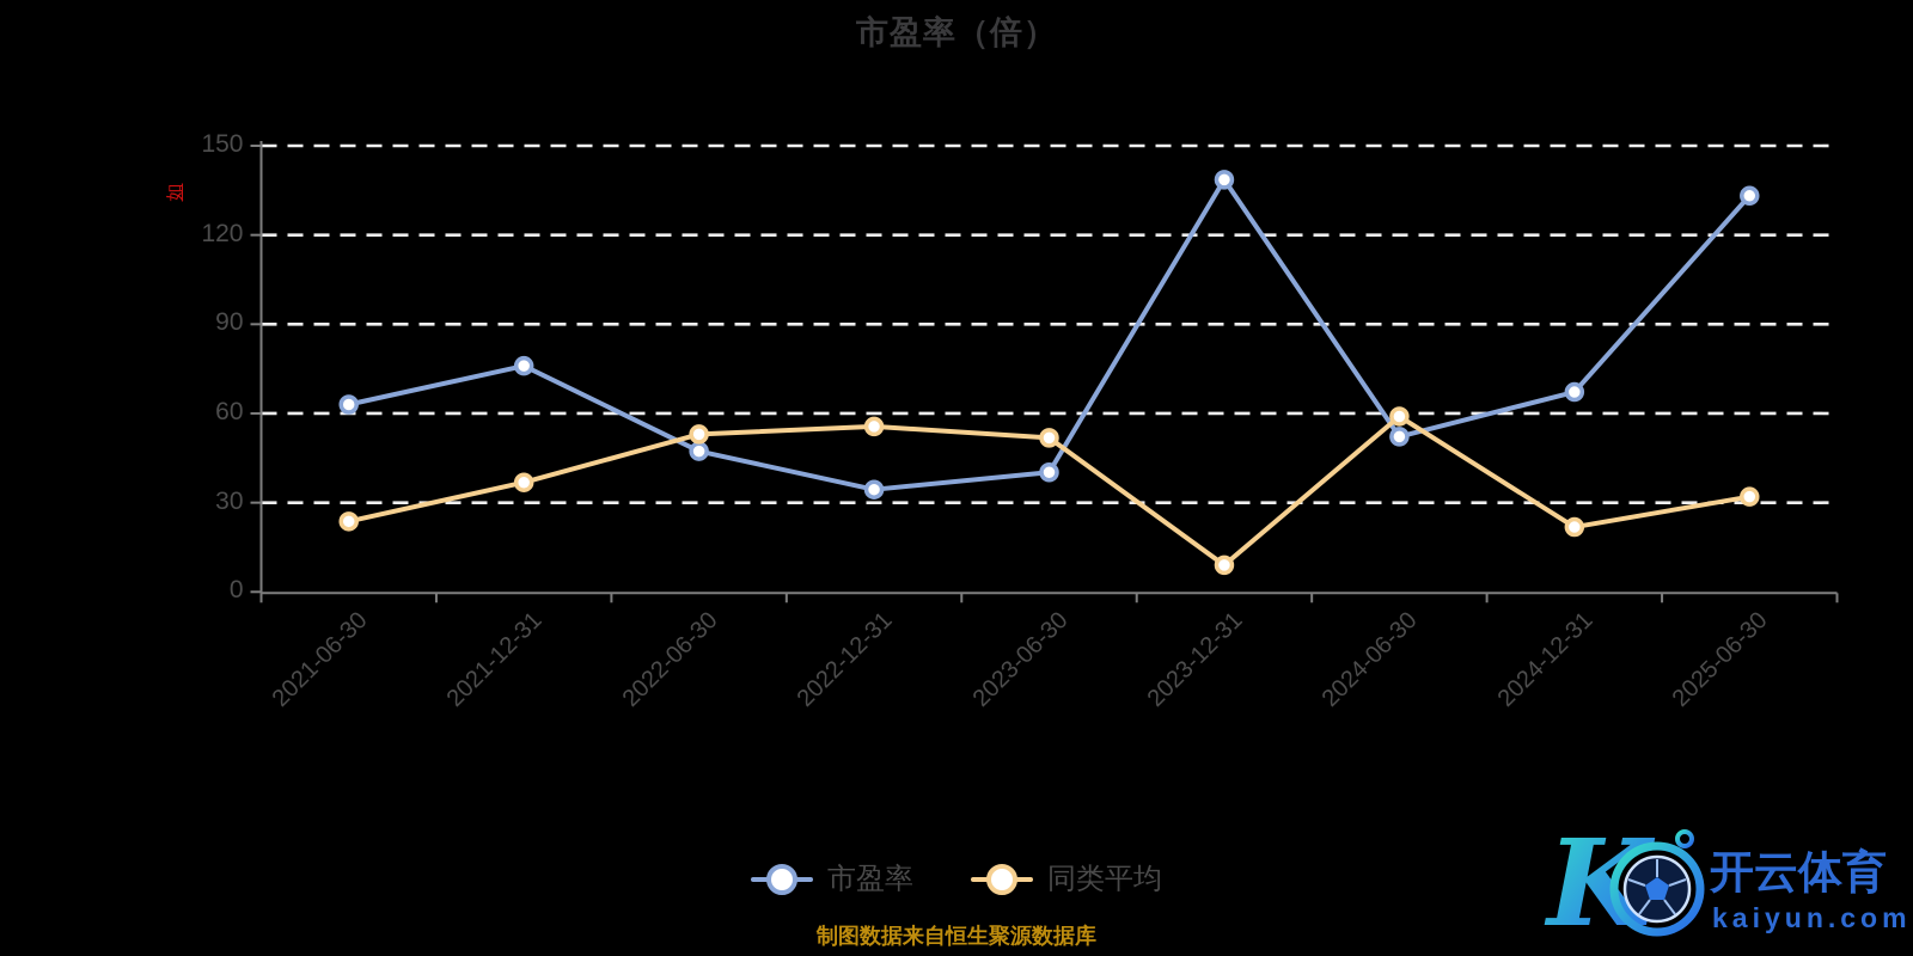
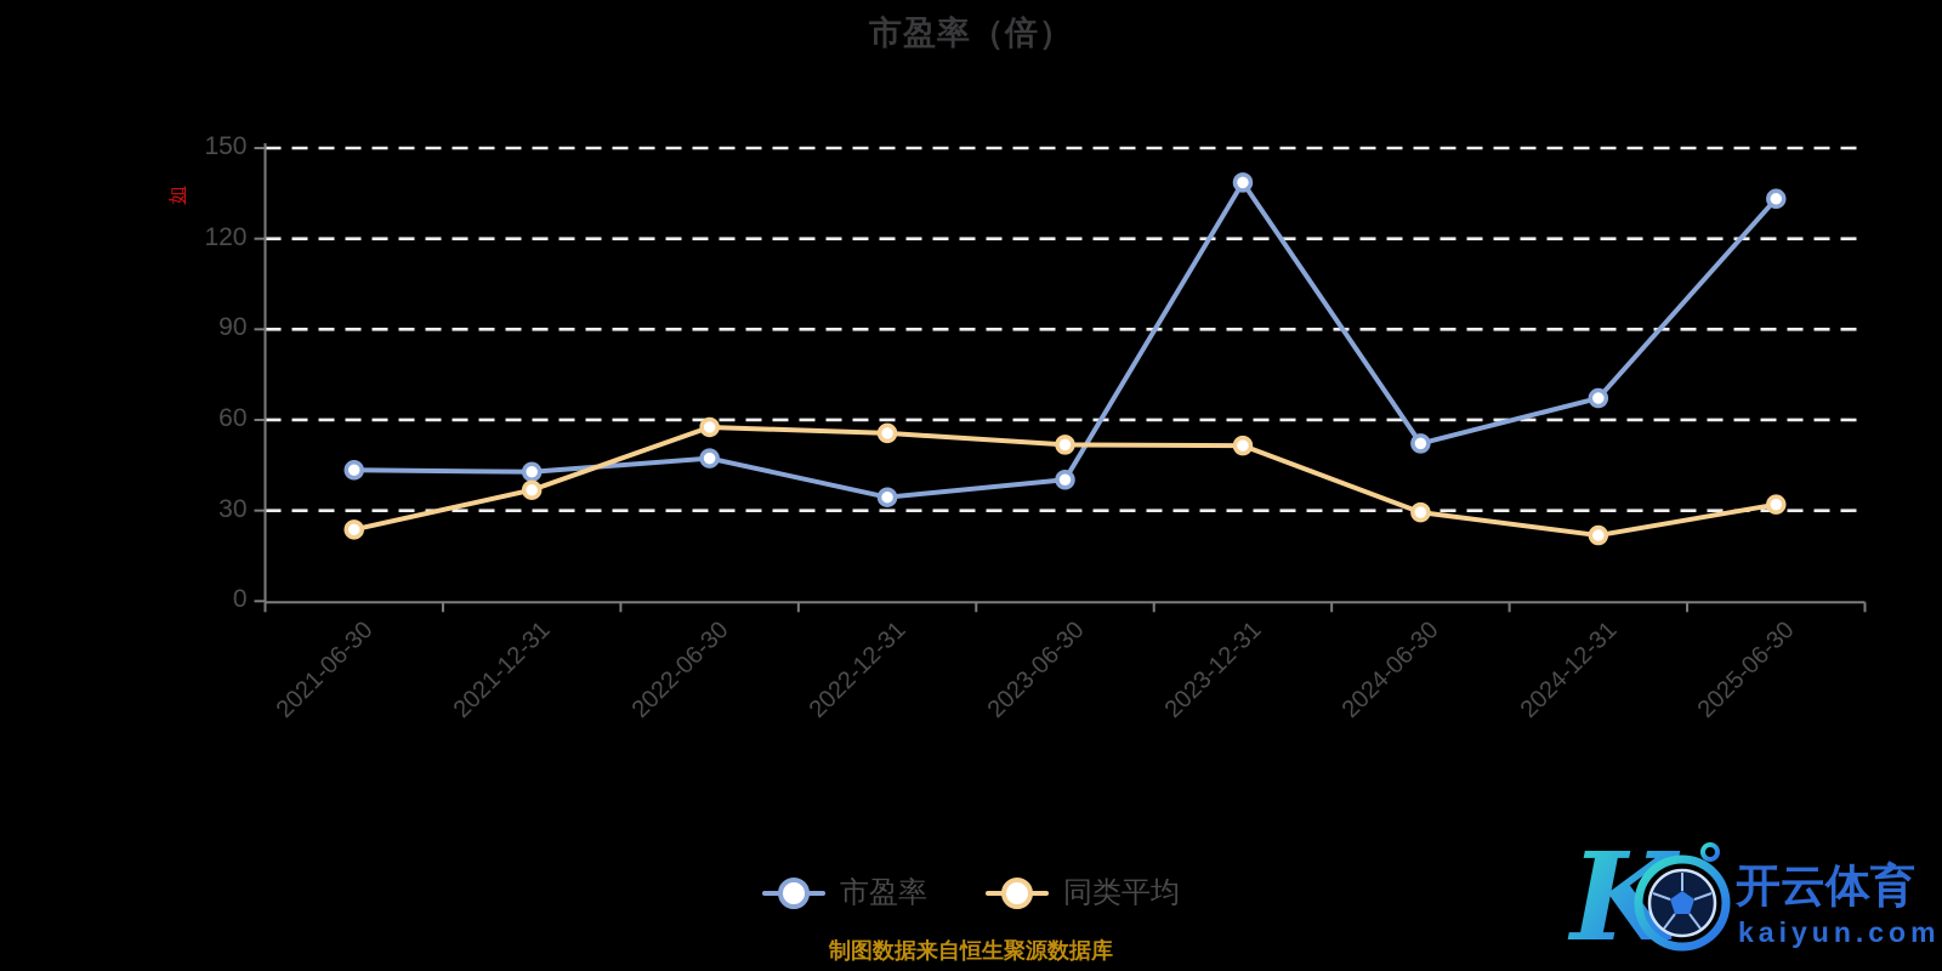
市盈率/2021-06-30: 63 -> 43
市盈率/2021-12-31: 76 -> 43
同类平均/2022-06-30: 53 -> 58
同类平均/2023-12-31: 9 -> 52
同类平均/2024-06-30: 59 -> 29
